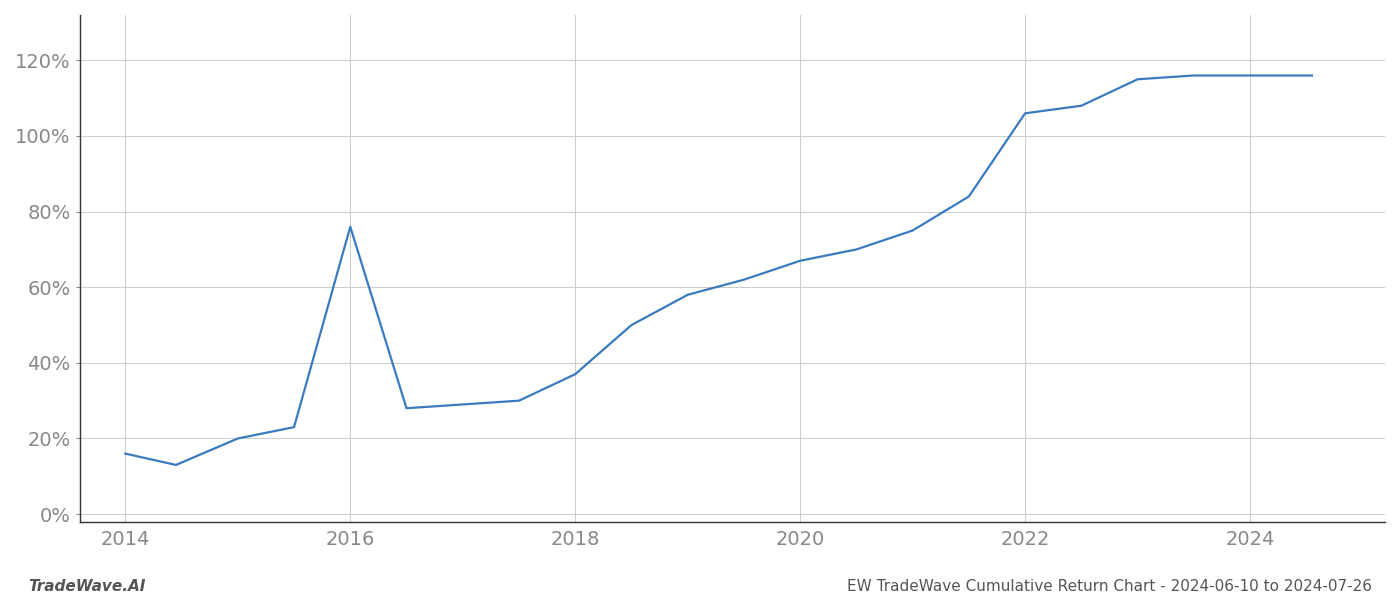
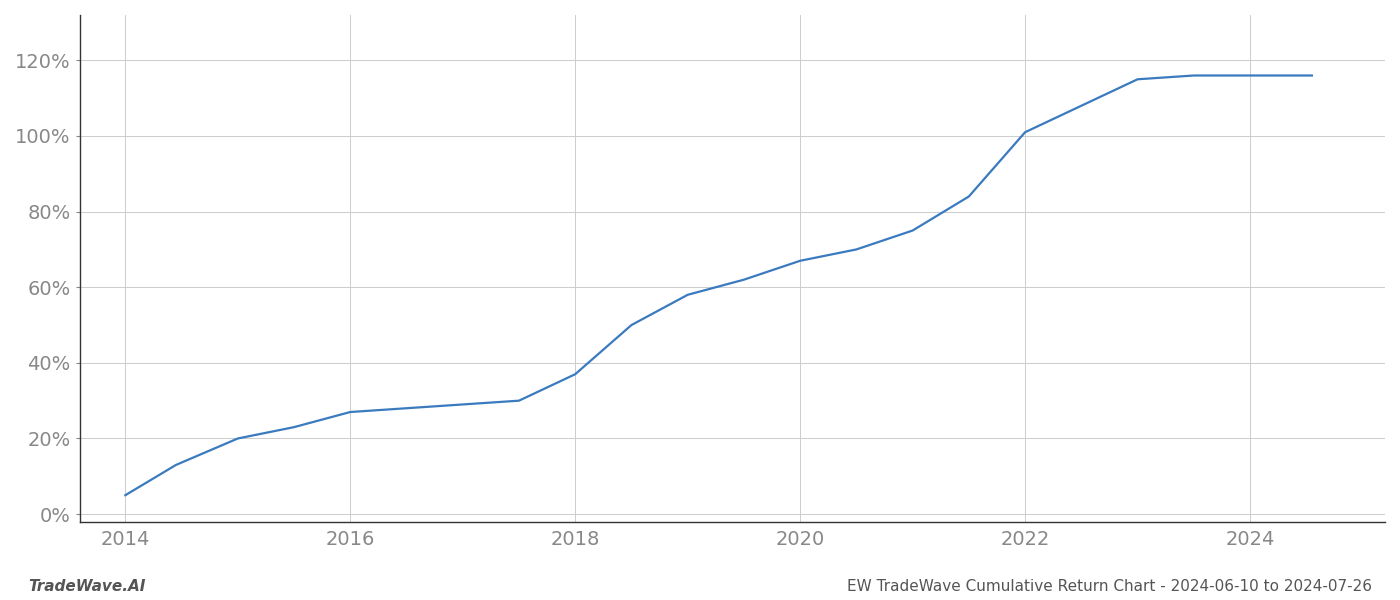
2014: 16% -> 5%
2016: 76% -> 27%
2022: 106% -> 101%
